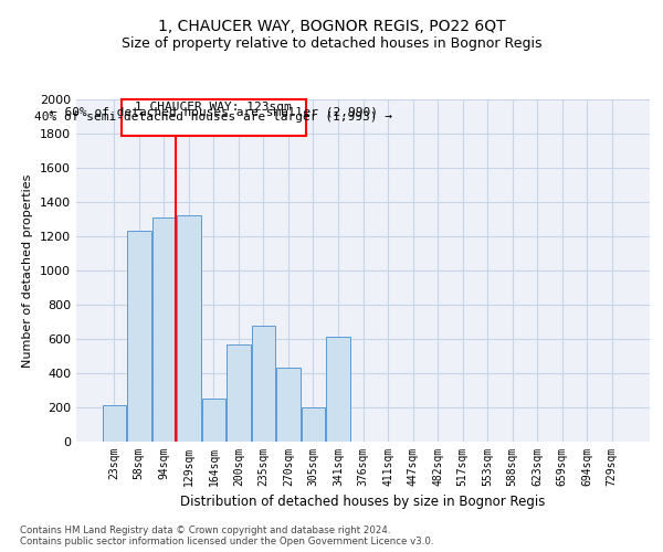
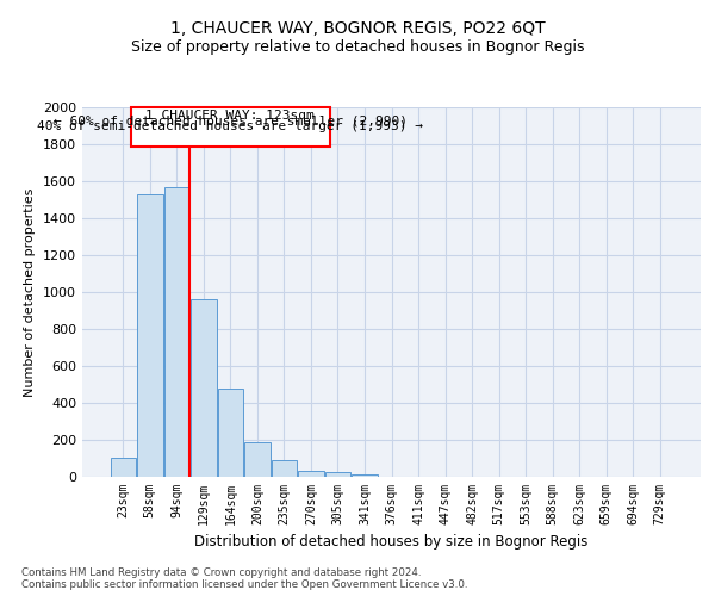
23sqm: 210 -> 100
58sqm: 1230 -> 1530
94sqm: 1310 -> 1570
129sqm: 1320 -> 960
164sqm: 250 -> 480
200sqm: 570 -> 190
235sqm: 680 -> 90
270sqm: 430 -> 40
305sqm: 200 -> 20
341sqm: 610 -> 20
